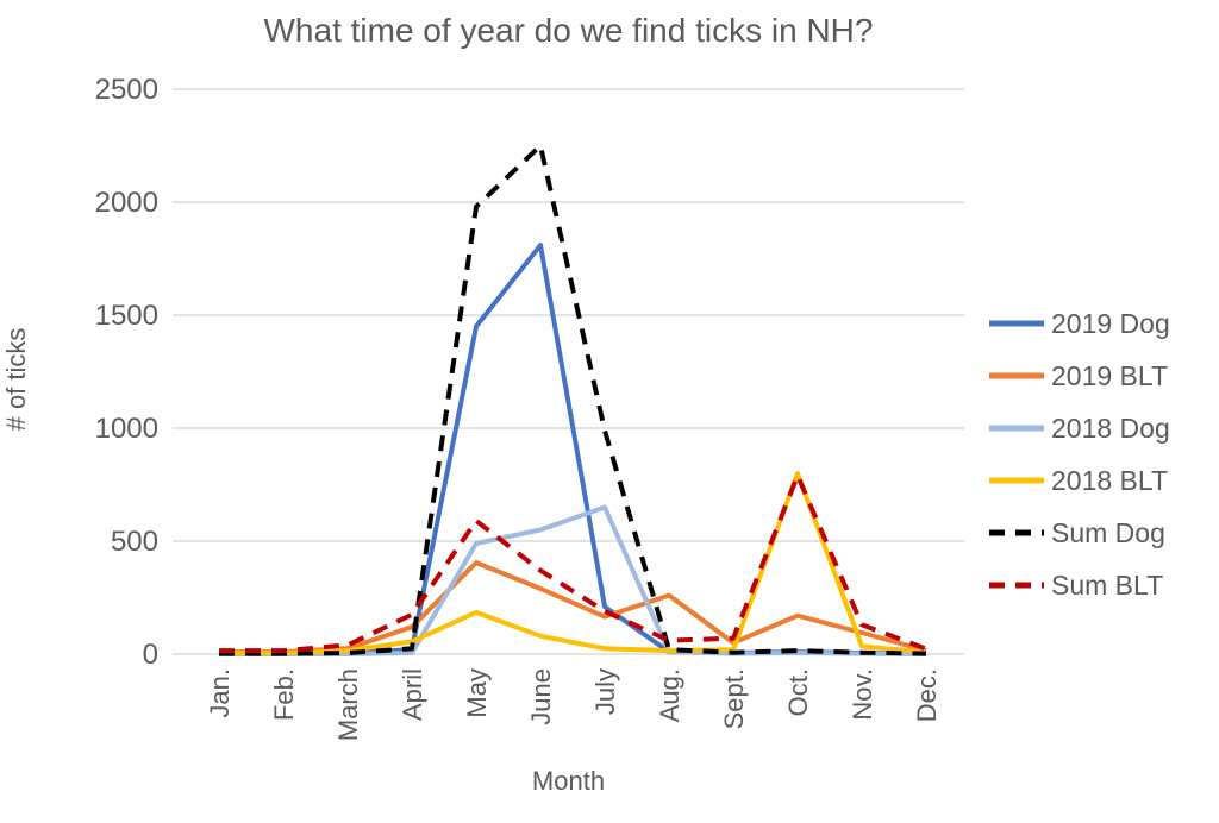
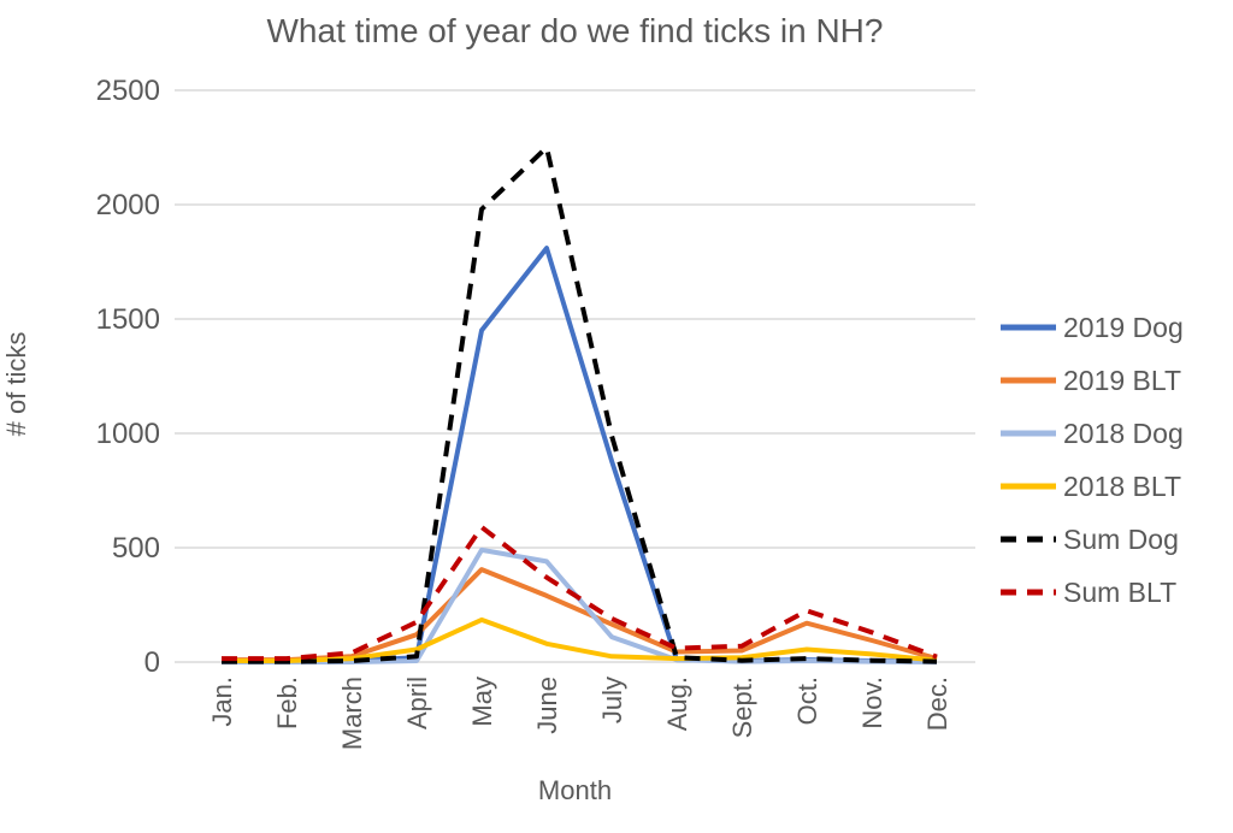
2018 Dog/June: 550 -> 440
2019 Dog/July: 210 -> 880
2018 Dog/July: 650 -> 110
2019 BLT/Aug.: 260 -> 40
2018 BLT/Oct.: 800 -> 60
Sum BLT/Oct.: 790 -> 220
